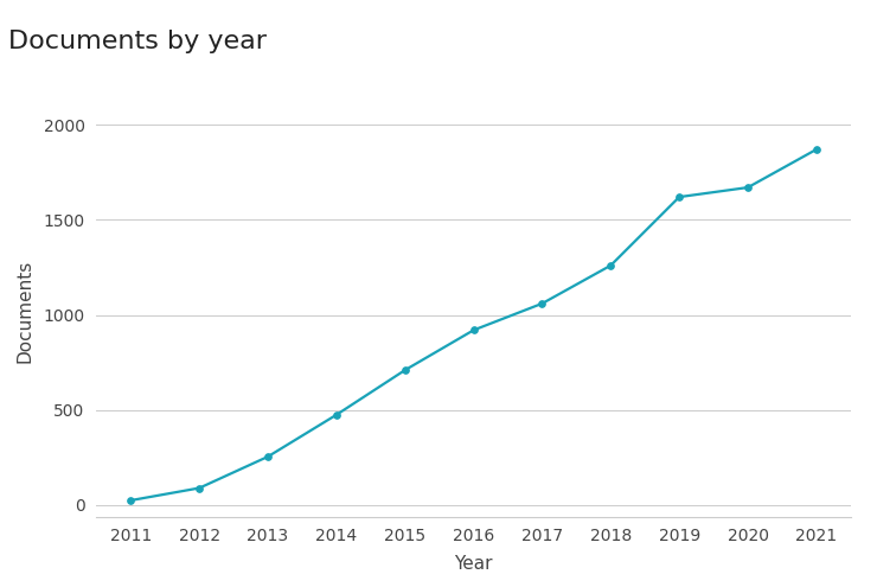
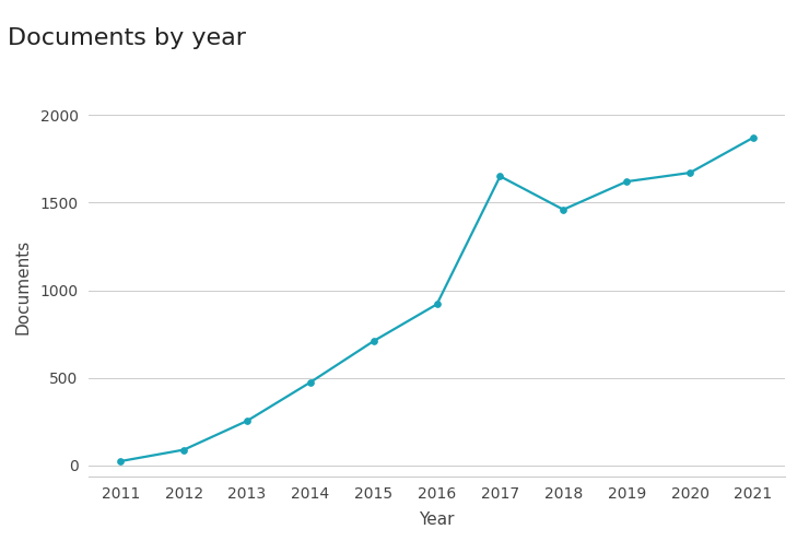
2017: 1060 -> 1650
2018: 1260 -> 1460
